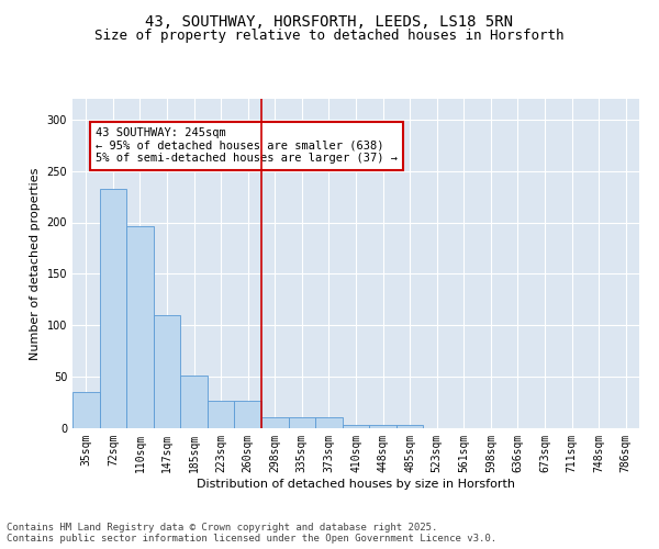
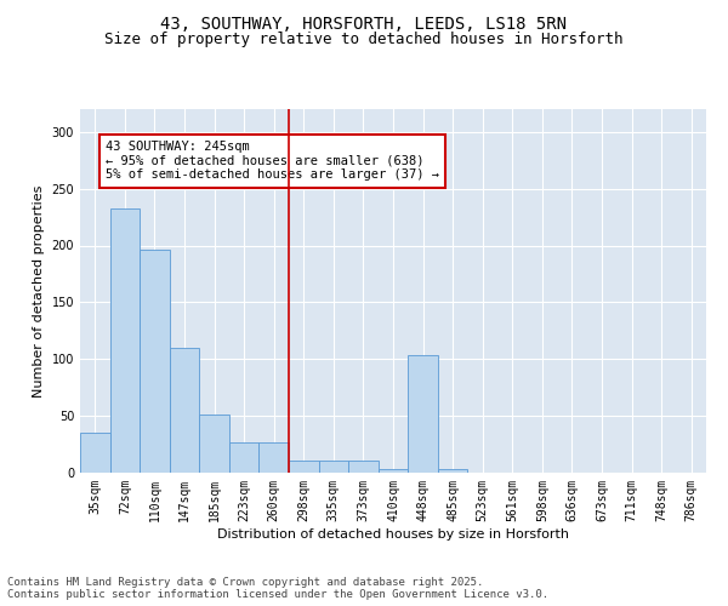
448sqm: 3 -> 104
